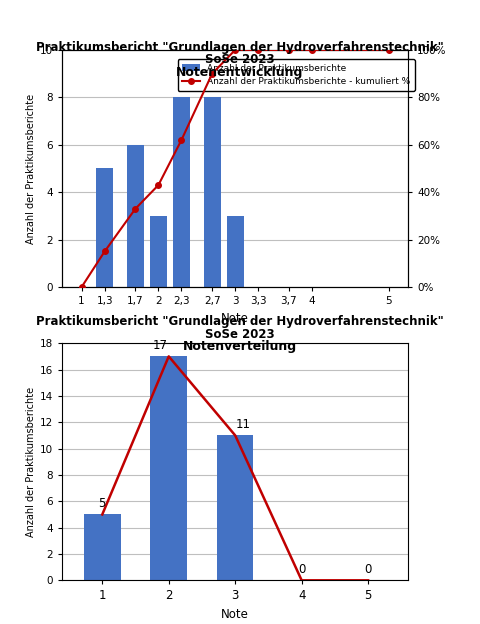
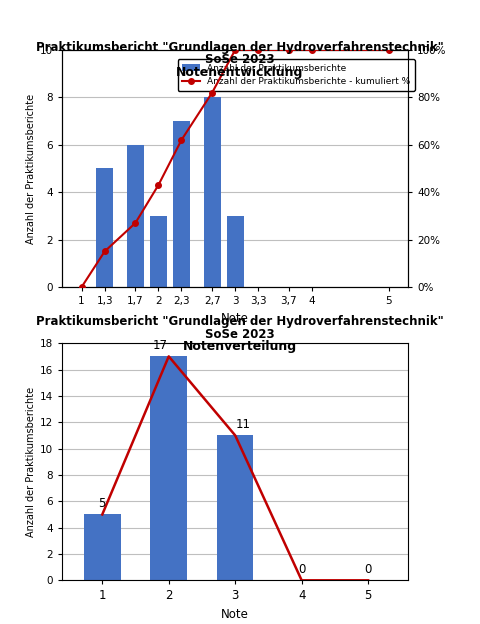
Anzahl der Praktikumsberichte - kumuliert %/1,7: 33% -> 27%
Anzahl der Praktikumsberichte/2,3: 8 -> 7
Anzahl der Praktikumsberichte - kumuliert %/2,7: 90% -> 82%
